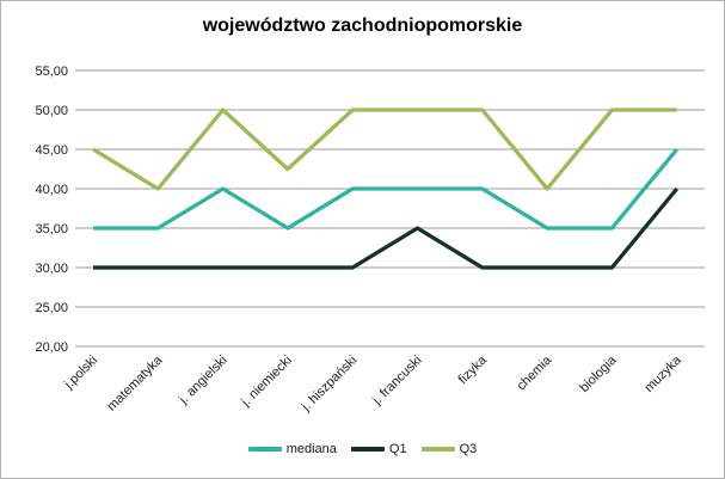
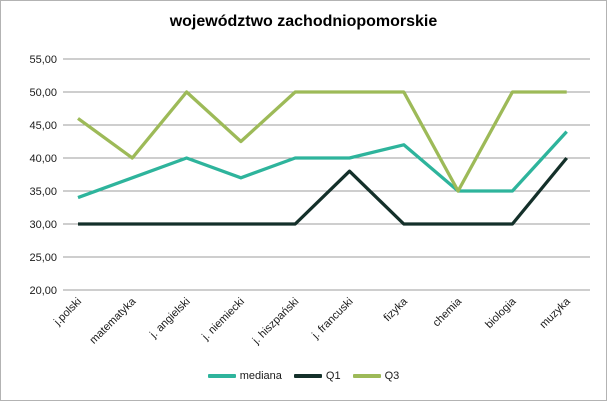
mediana/j.polski: 35 -> 34
Q3/j.polski: 45 -> 46
mediana/matematyka: 35 -> 37
mediana/j. niemiecki: 35 -> 37
Q1/j. francuski: 35 -> 38
mediana/fizyka: 40 -> 42
Q3/chemia: 40 -> 35
mediana/muzyka: 45 -> 44
